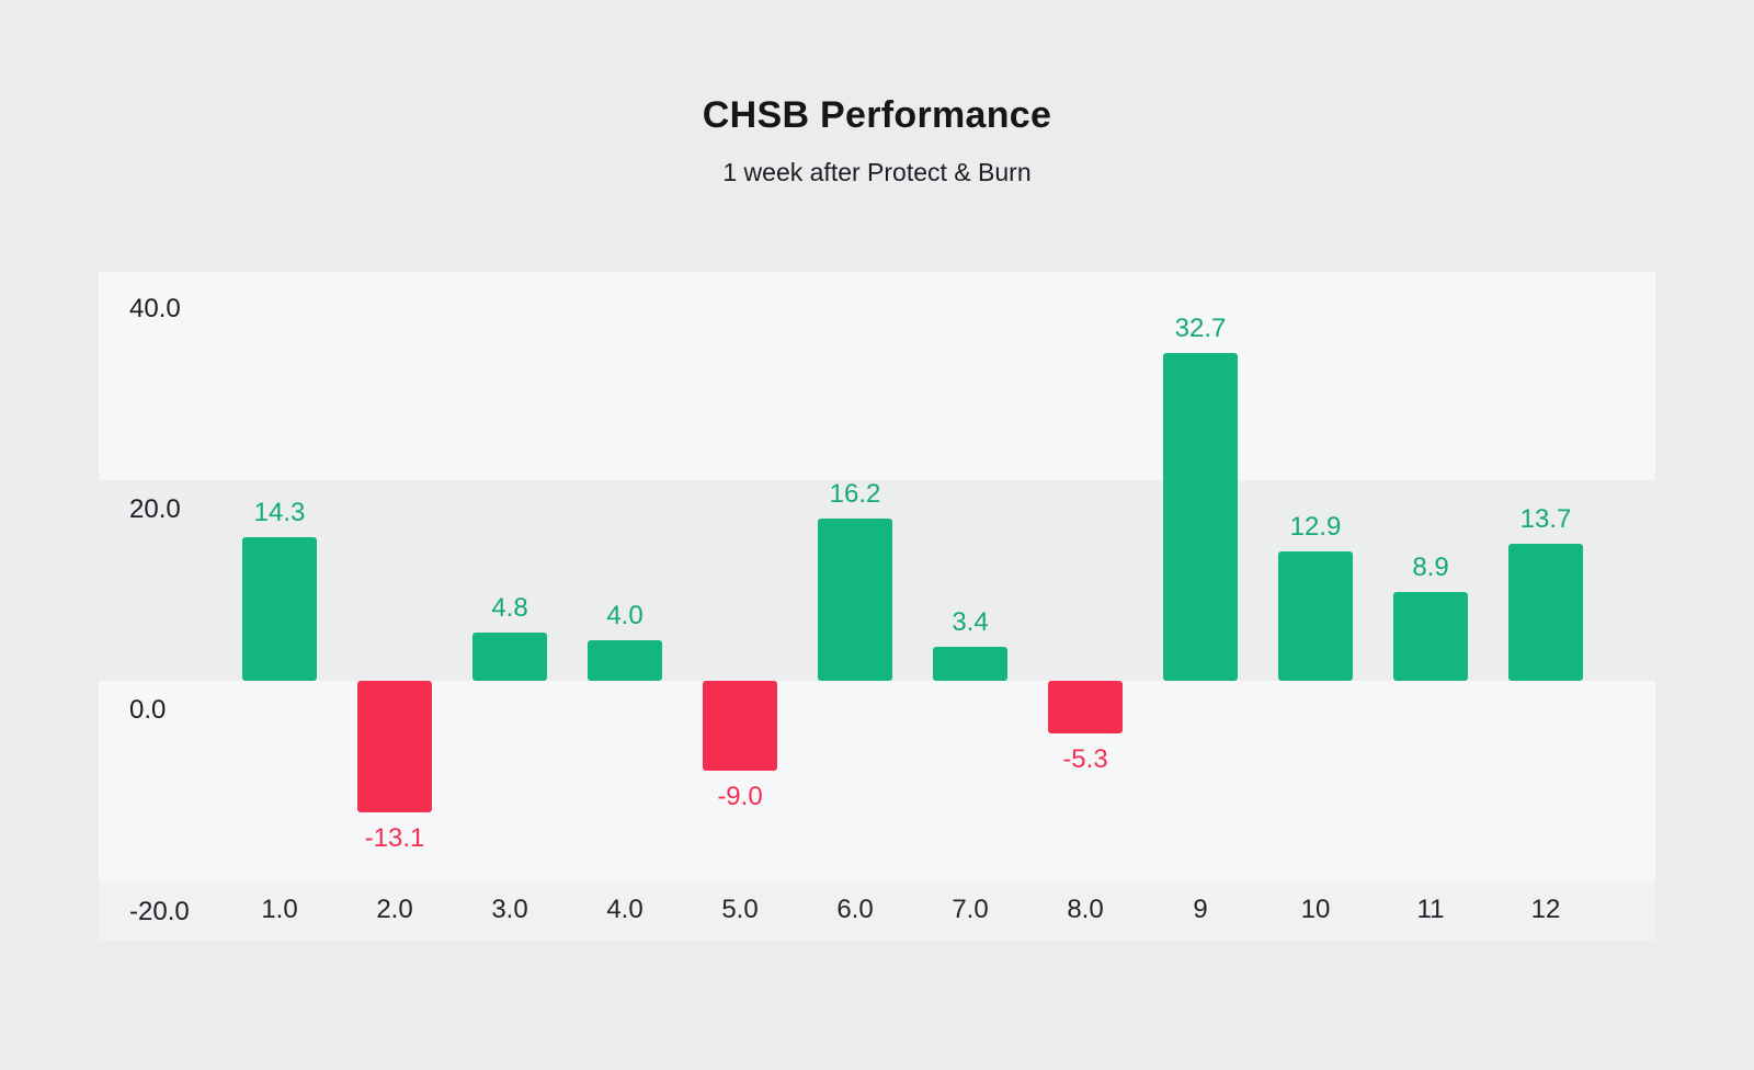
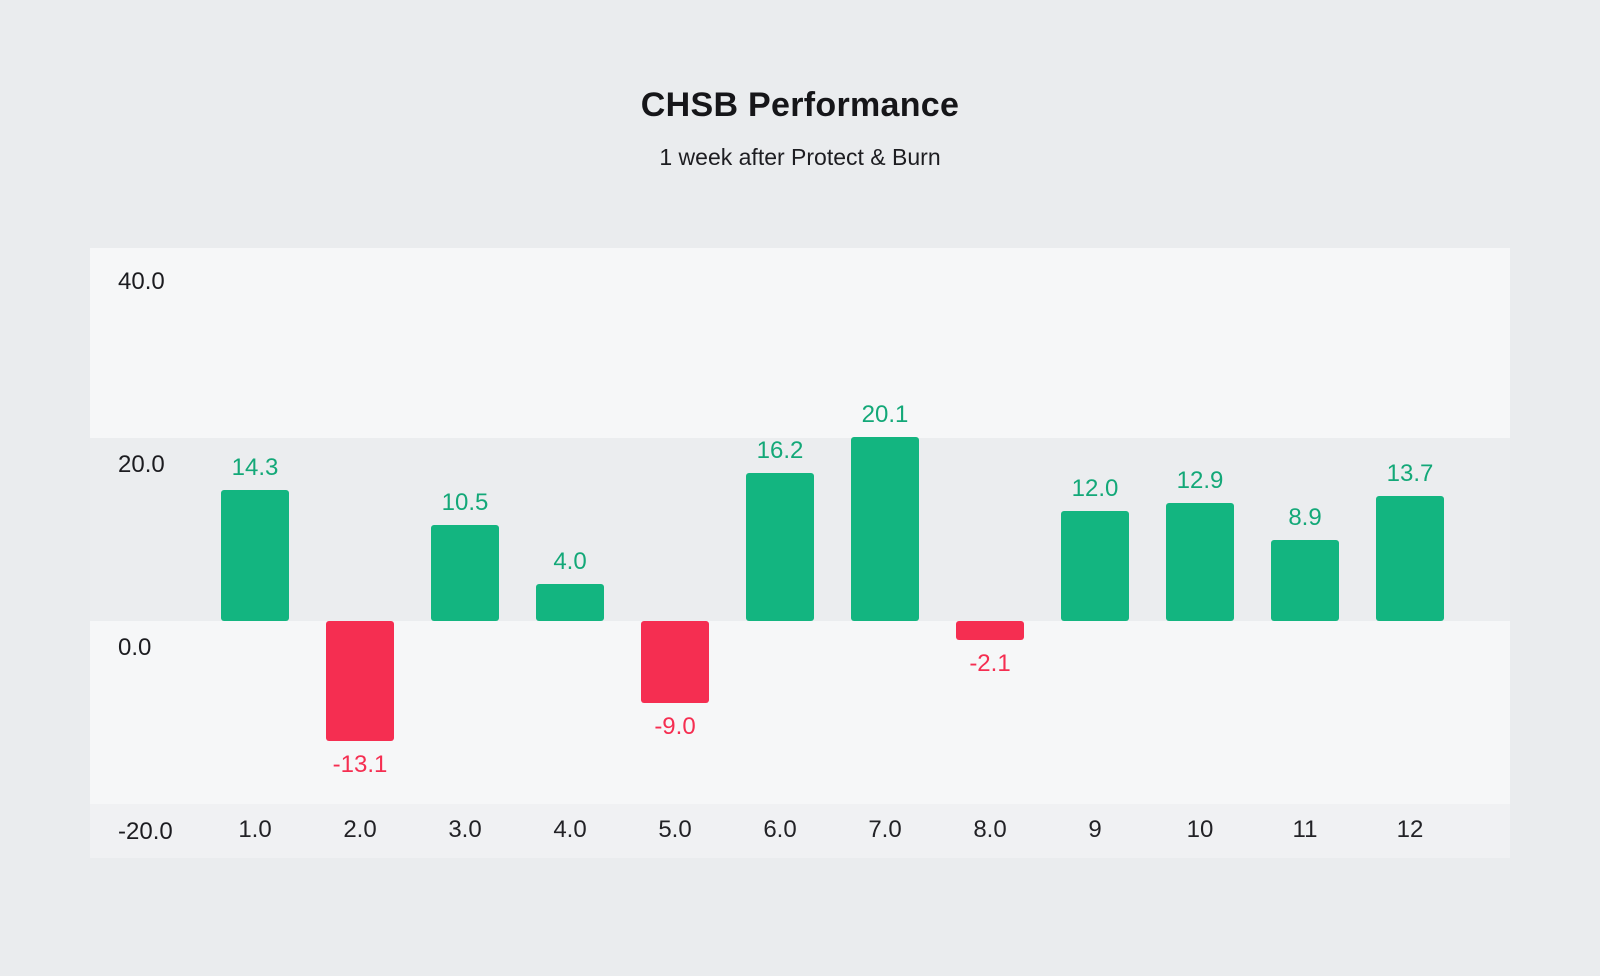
3.0: 4.8 -> 10.5
7.0: 3.4 -> 20.1
8.0: -5.3 -> -2.1
9: 32.7 -> 12.0
